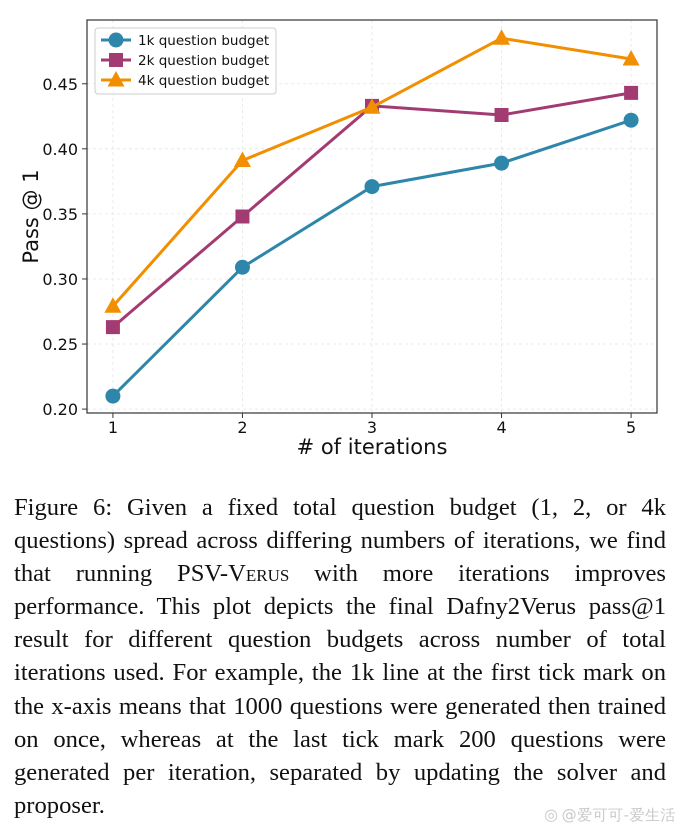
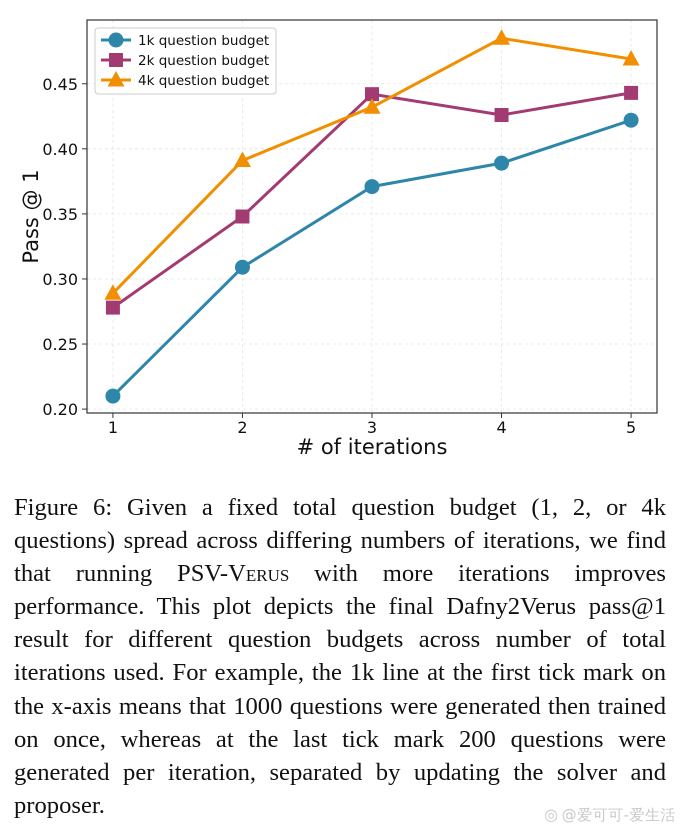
2k question budget/1: 0.263 -> 0.278
4k question budget/1: 0.279 -> 0.289
2k question budget/3: 0.433 -> 0.442
